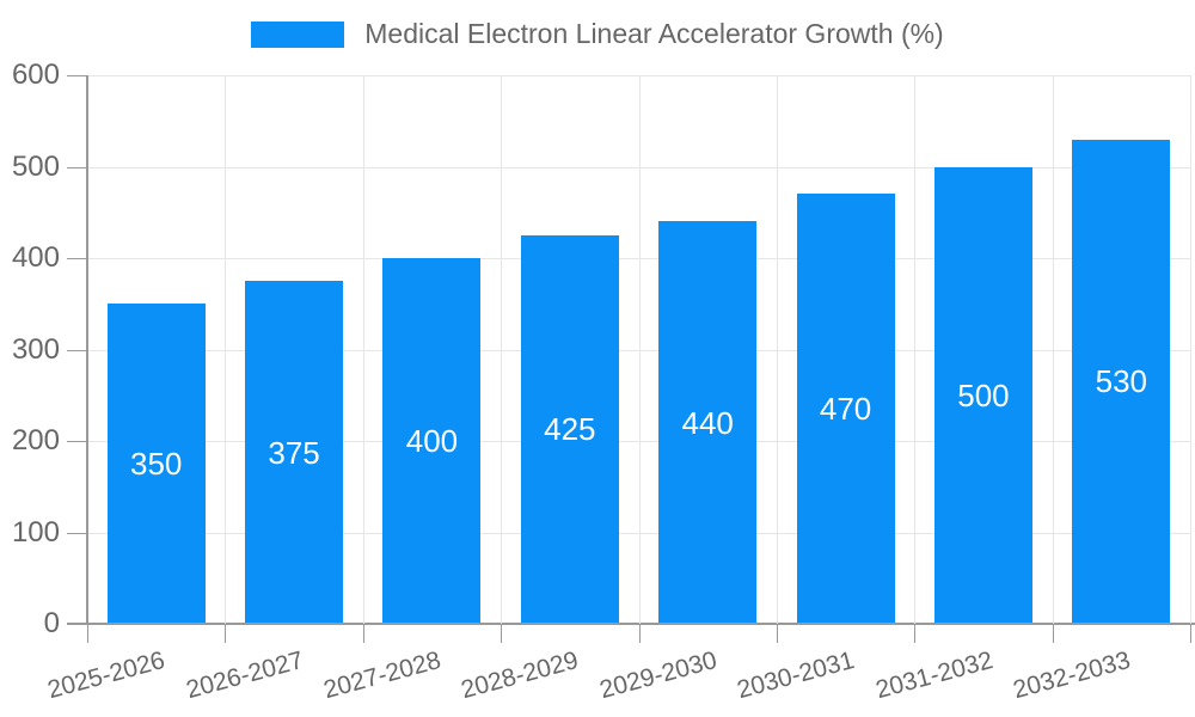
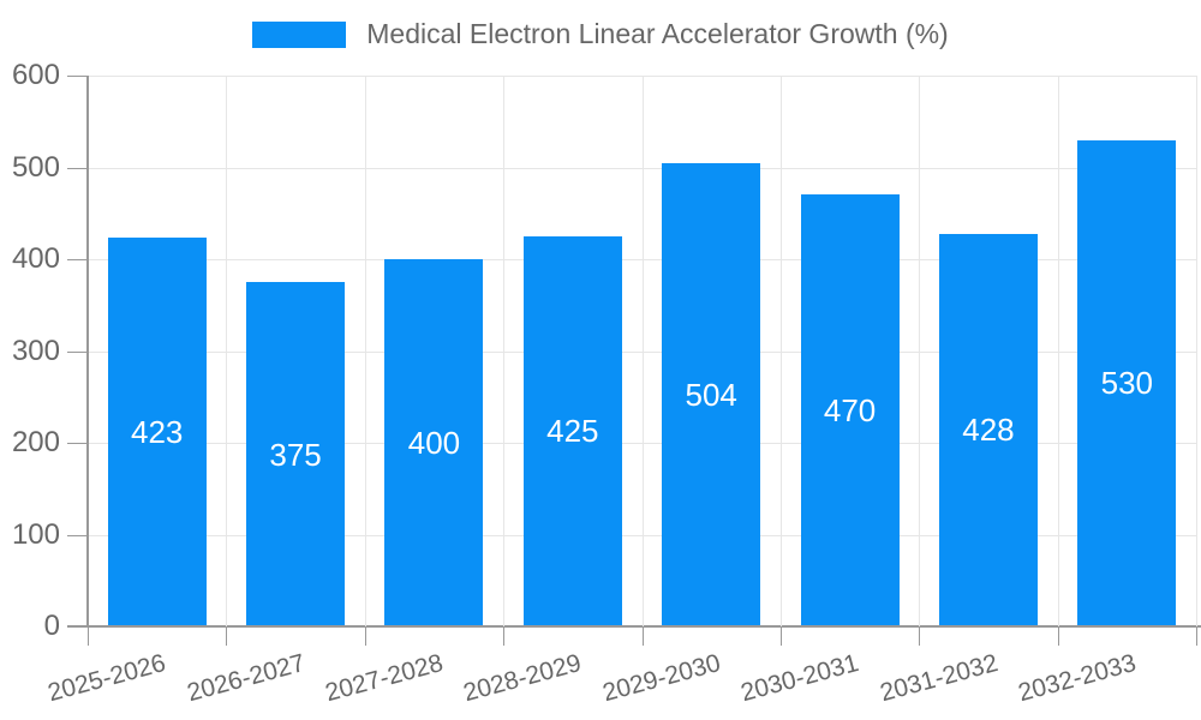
2025-2026: 350 -> 423
2029-2030: 440 -> 504
2031-2032: 500 -> 428
